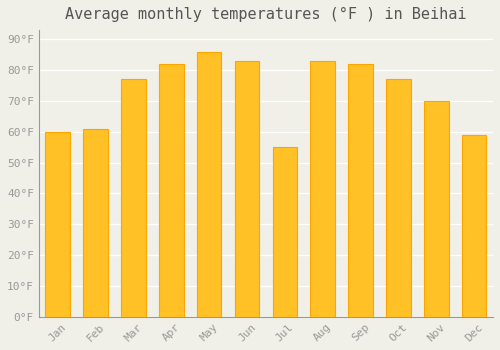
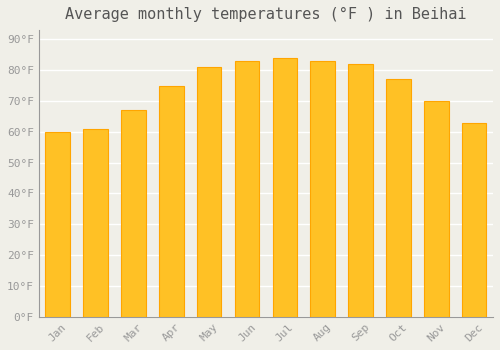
Mar: 77°F -> 67°F
Apr: 82°F -> 75°F
May: 86°F -> 81°F
Jul: 55°F -> 84°F
Dec: 59°F -> 63°F
